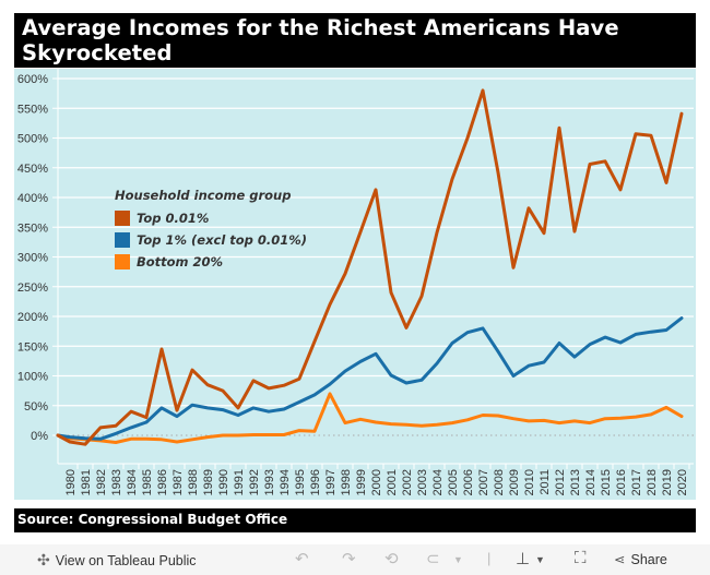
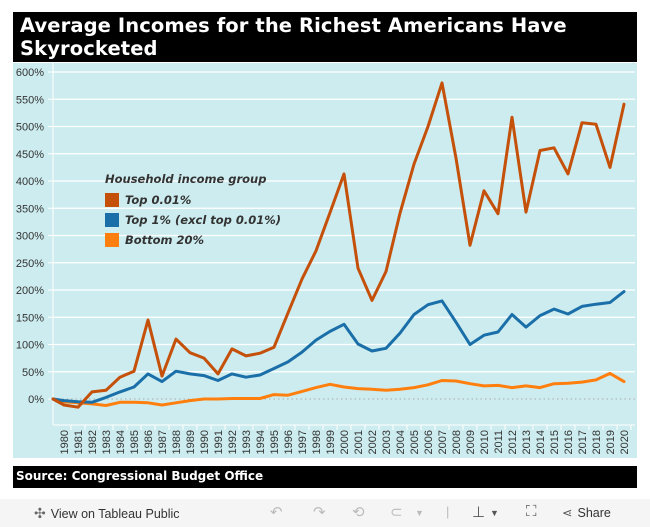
Top 0.01%/1985: 30% -> 50%
Bottom 20%/1997: 70% -> 10%
